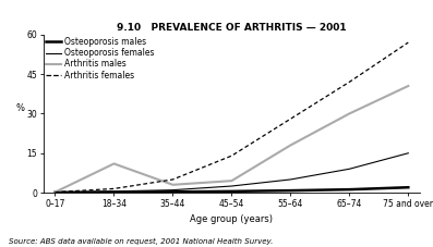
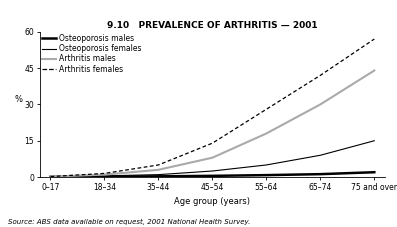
Arthritis males/18–34: 11.0 -> 1.0
Arthritis males/45–54: 4.5 -> 8.0
Arthritis males/75 and over: 40.5 -> 44.0
